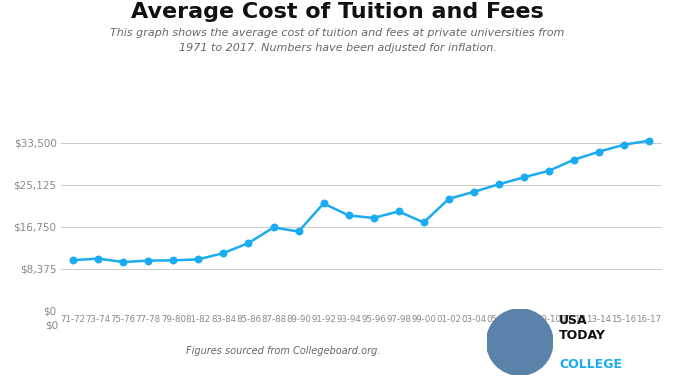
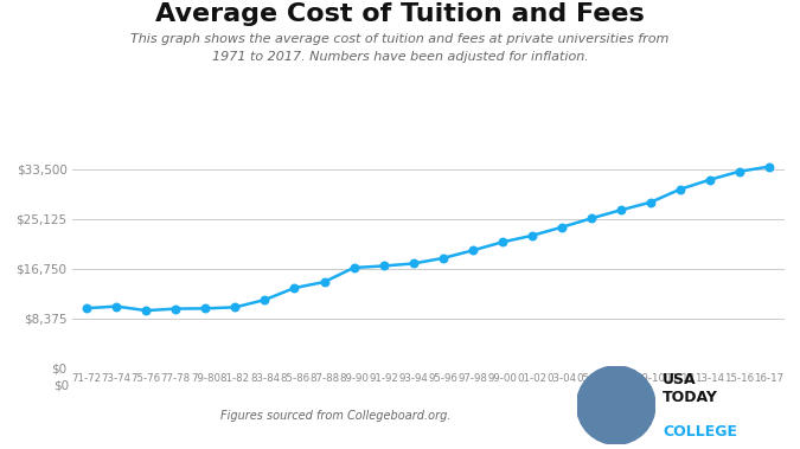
87-88: $16,600 -> $14,500
89-90: $15,800 -> $16,900
91-92: $21,400 -> $17,200
93-94: $19,000 -> $17,600
99-00: $17,600 -> $21,200
